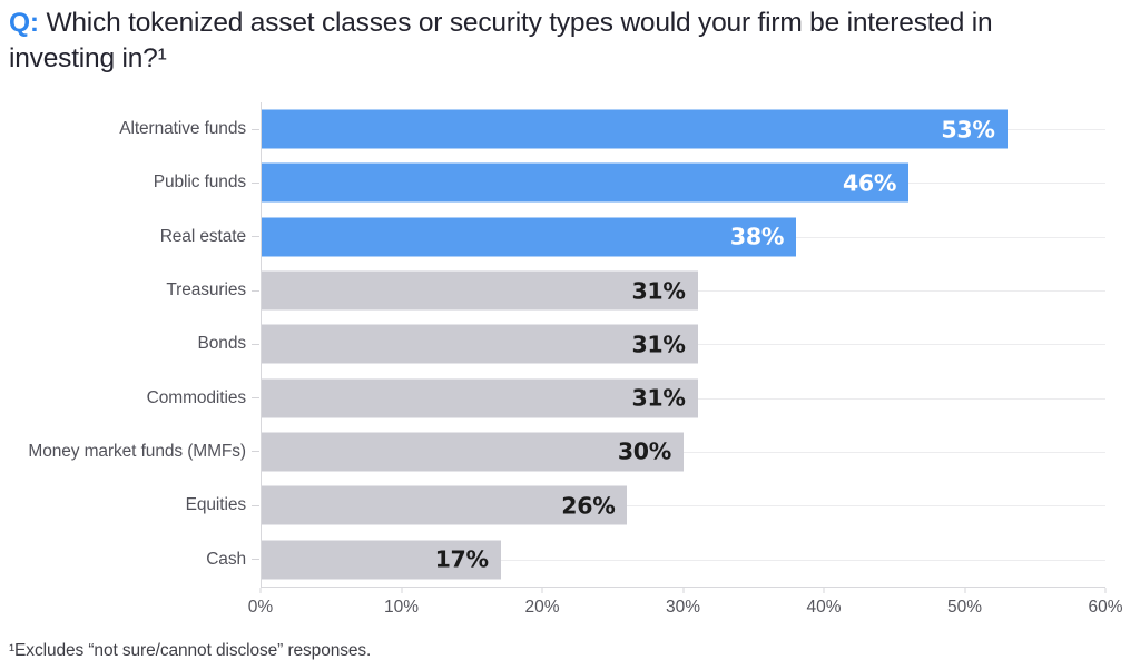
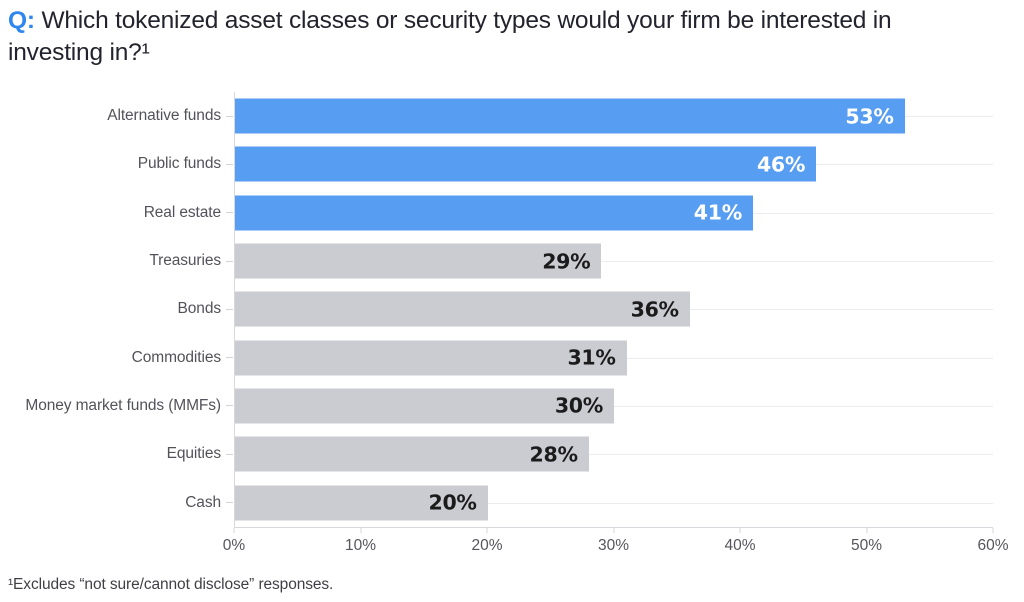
Real estate: 38% -> 41%
Treasuries: 31% -> 29%
Bonds: 31% -> 36%
Equities: 26% -> 28%
Cash: 17% -> 20%
